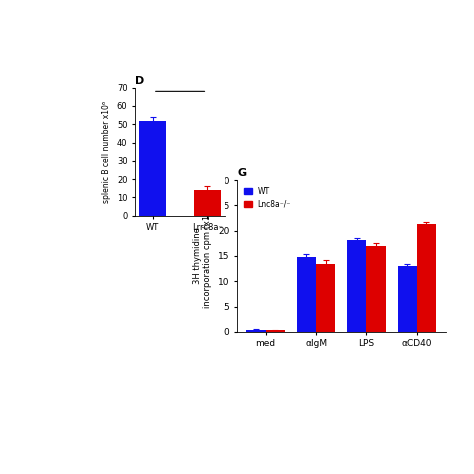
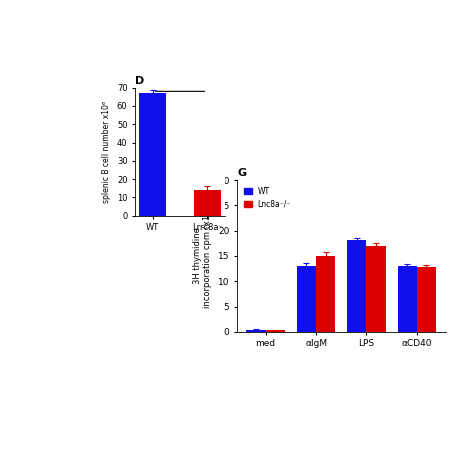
D/WT: 52 -> 67
G/WT/αIgM: 14.8 -> 13.0
G/Lnc8a⁻/⁻/αIgM: 13.4 -> 15.0
G/Lnc8a⁻/⁻/αCD40: 21.4 -> 12.8
